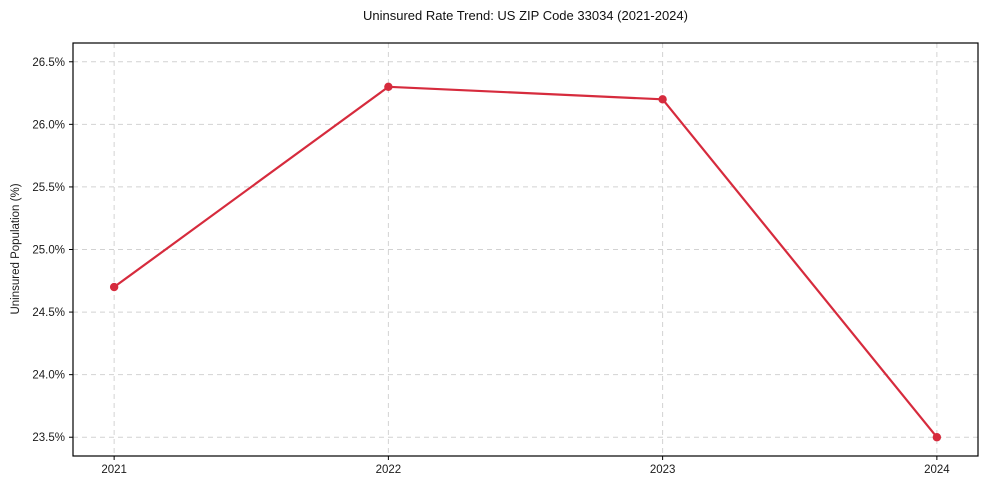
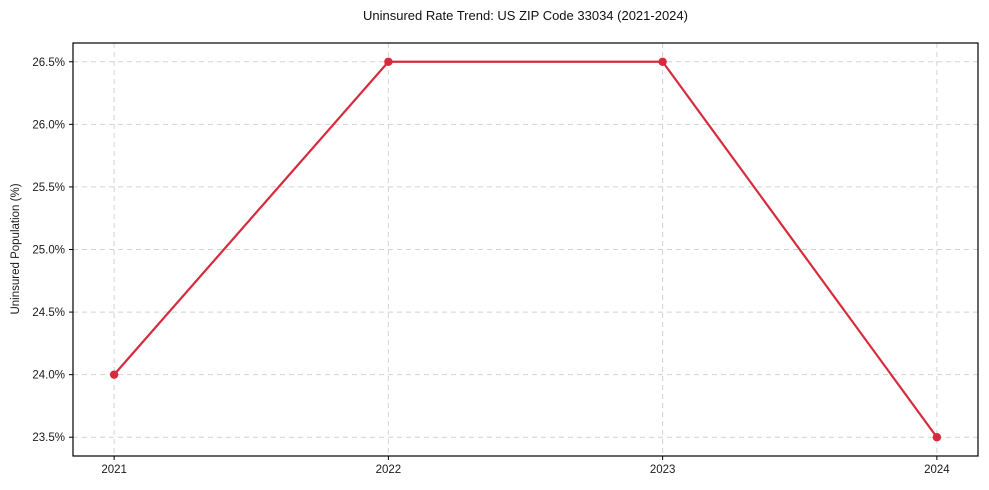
2021: 24.7% -> 24.0%
2022: 26.3% -> 26.5%
2023: 26.2% -> 26.5%
